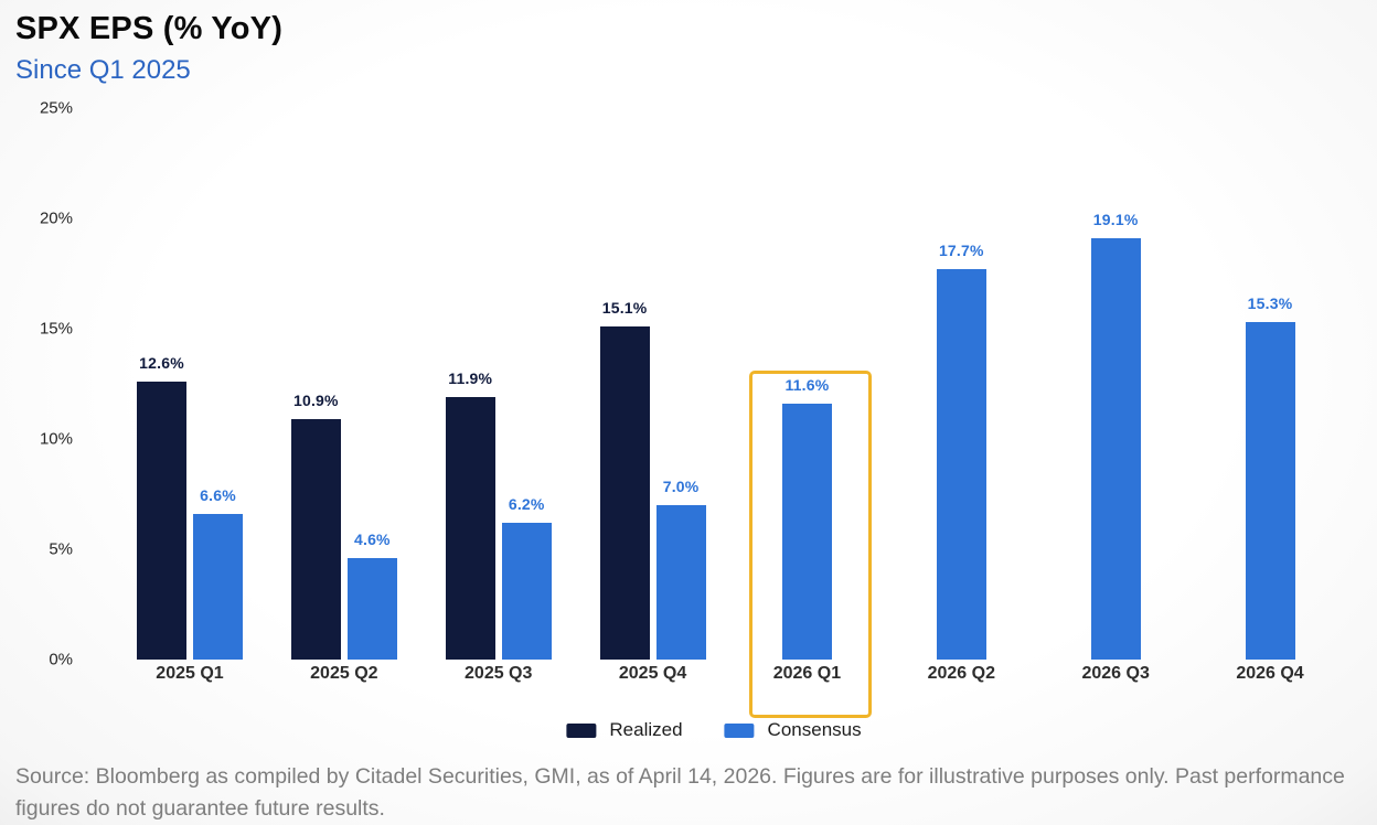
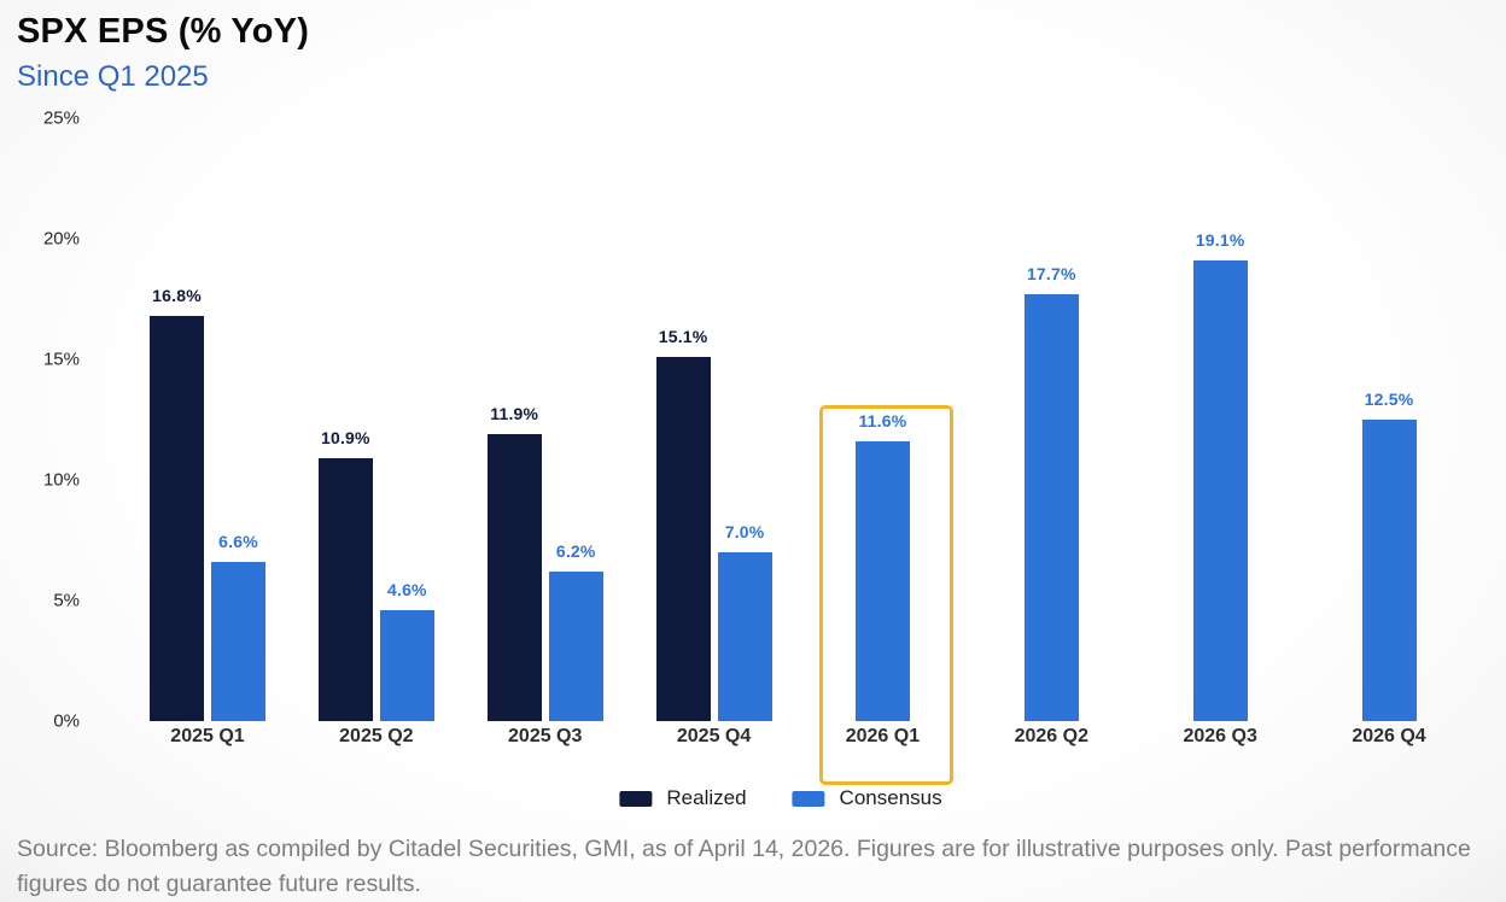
Realized/2025 Q1: 12.6% -> 16.8%
Consensus/2026 Q4: 15.3% -> 12.5%
